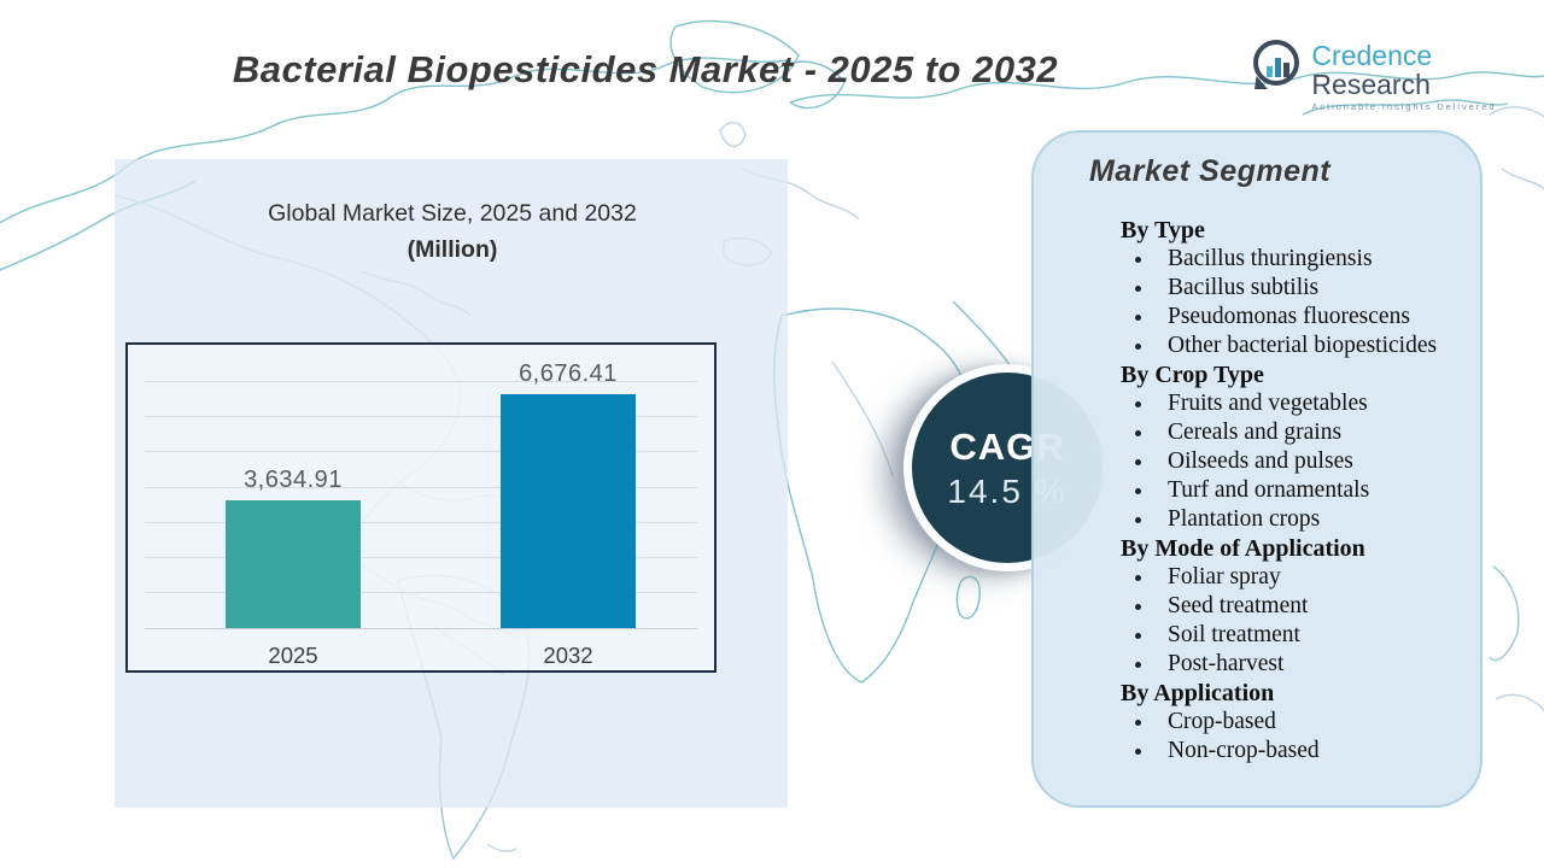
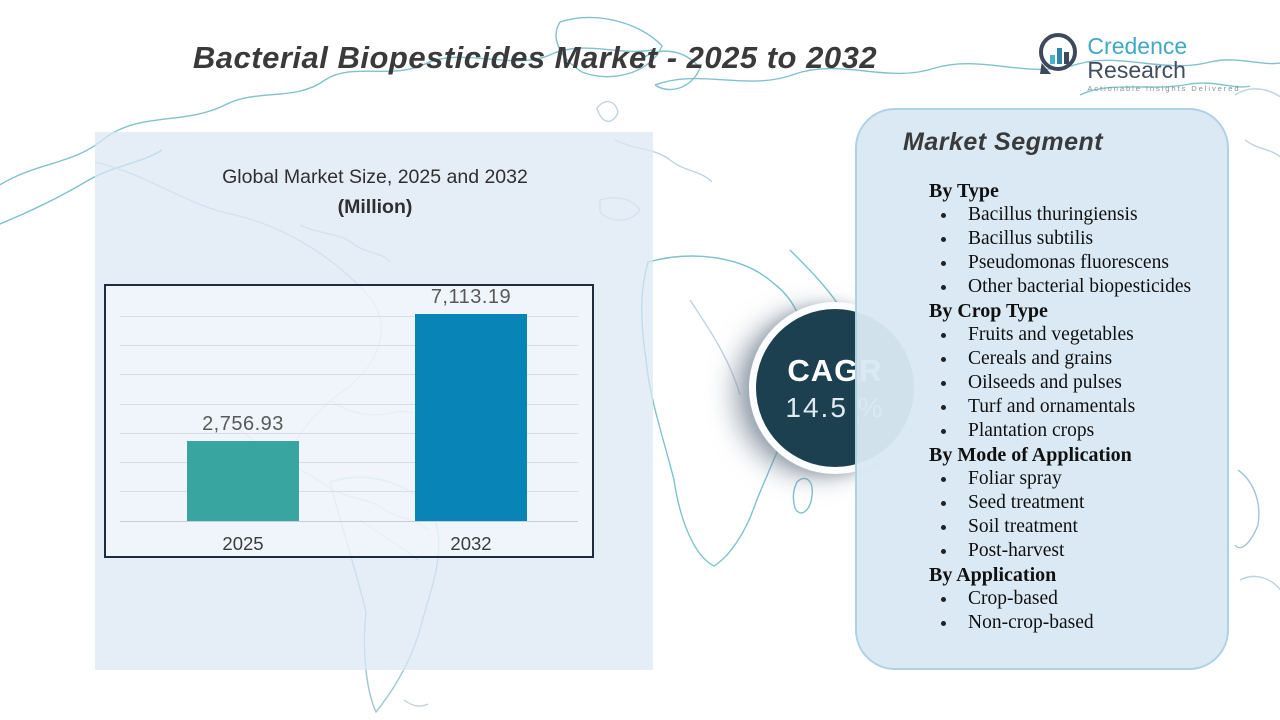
2025: 3,634.91 -> 2,756.93
2032: 6,676.41 -> 7,113.19
